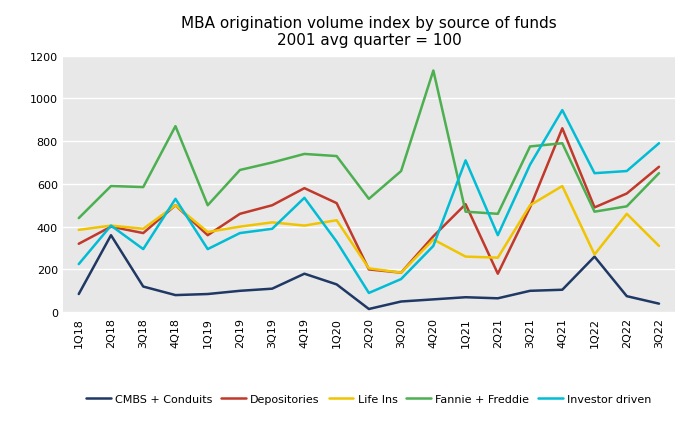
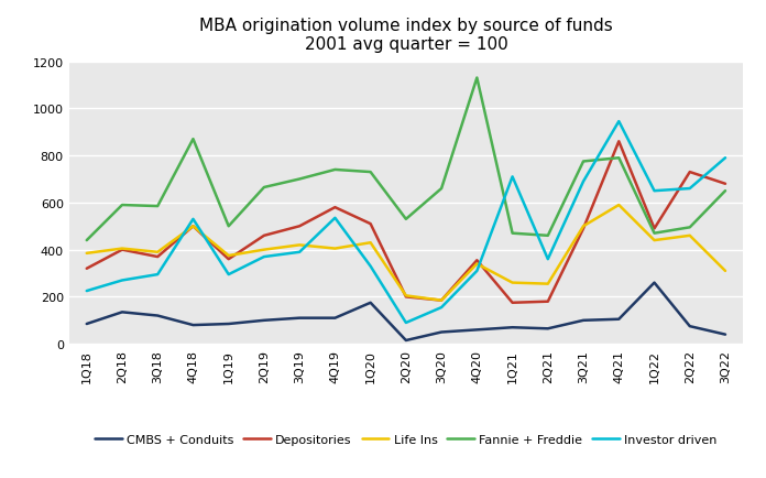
CMBS + Conduits/2Q18: 360 -> 135
Investor driven/2Q18: 405 -> 270
CMBS + Conduits/4Q19: 180 -> 110
CMBS + Conduits/1Q20: 130 -> 175
Depositories/1Q21: 505 -> 175
Life Ins/1Q22: 270 -> 440
Depositories/2Q22: 555 -> 730
